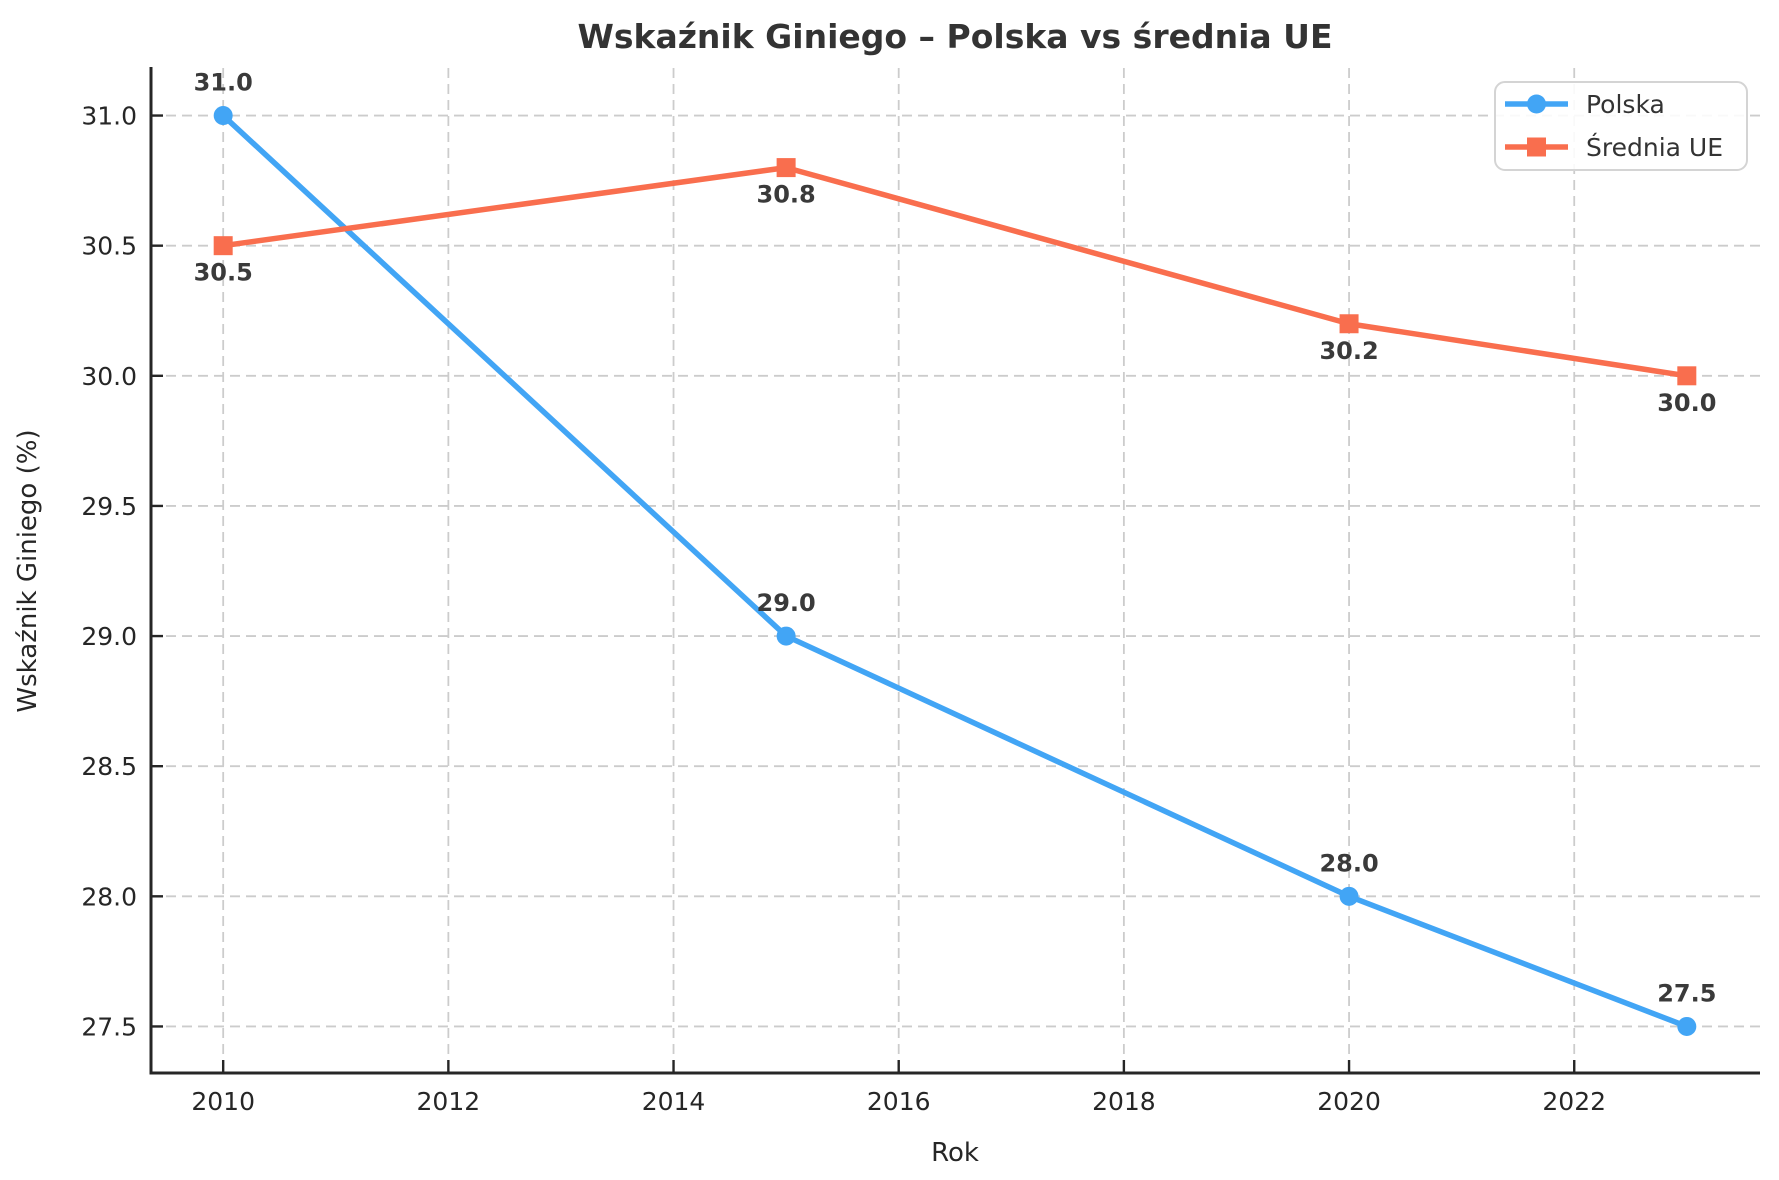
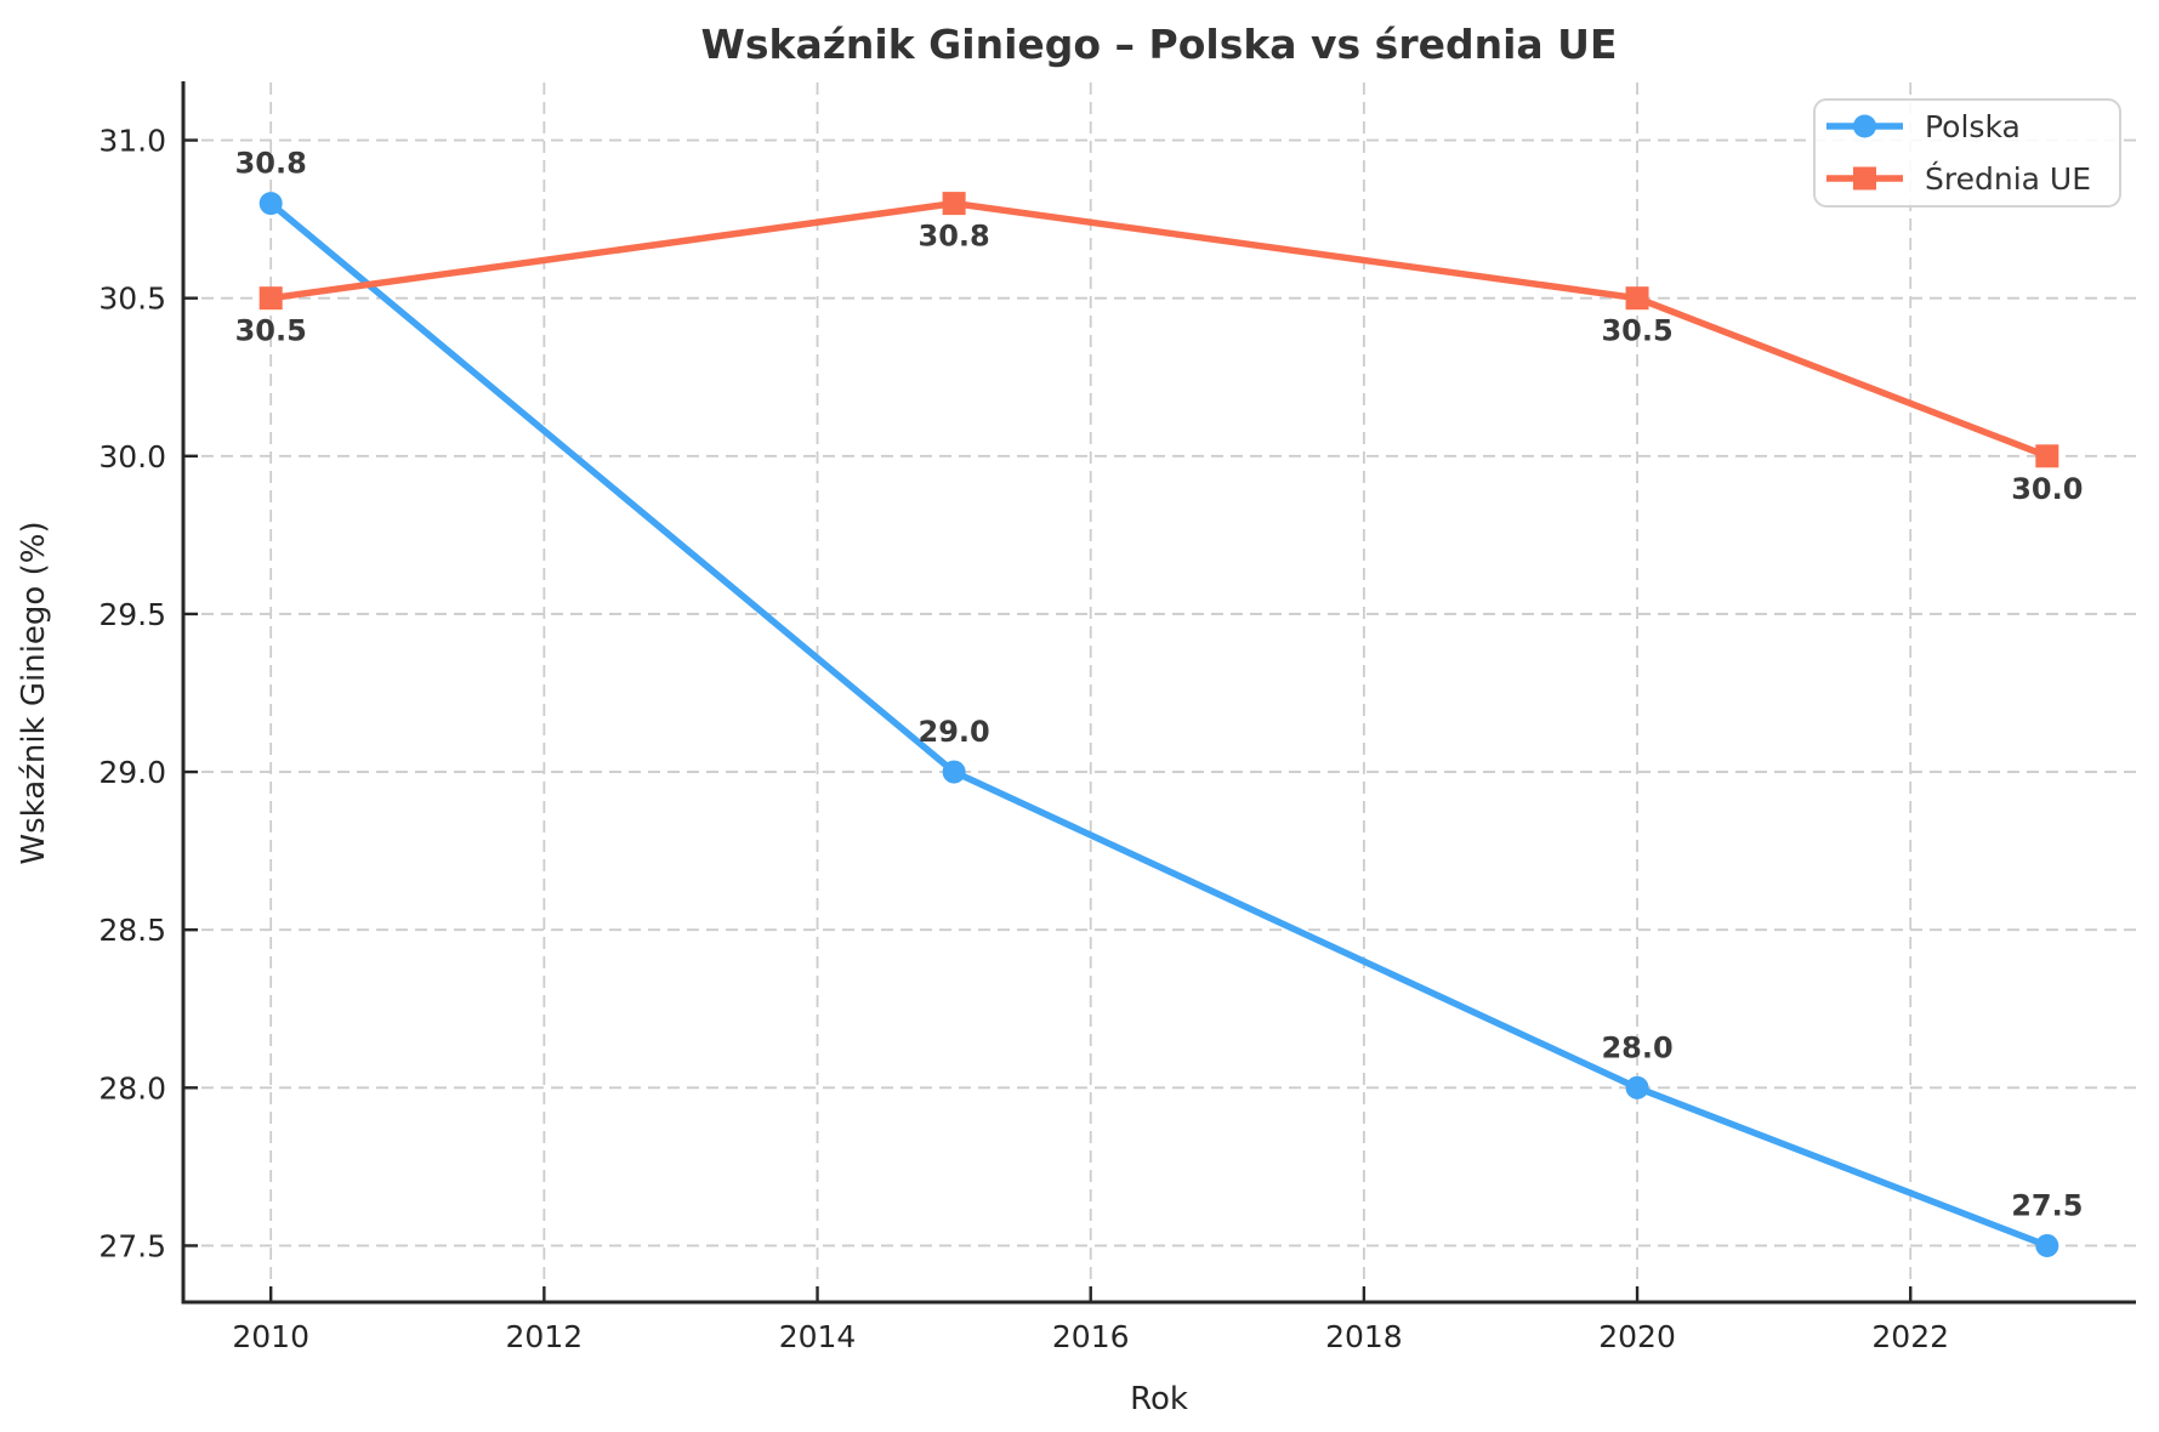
Polska/2010: 31.0 -> 30.8
Średnia UE/2020: 30.2 -> 30.5
